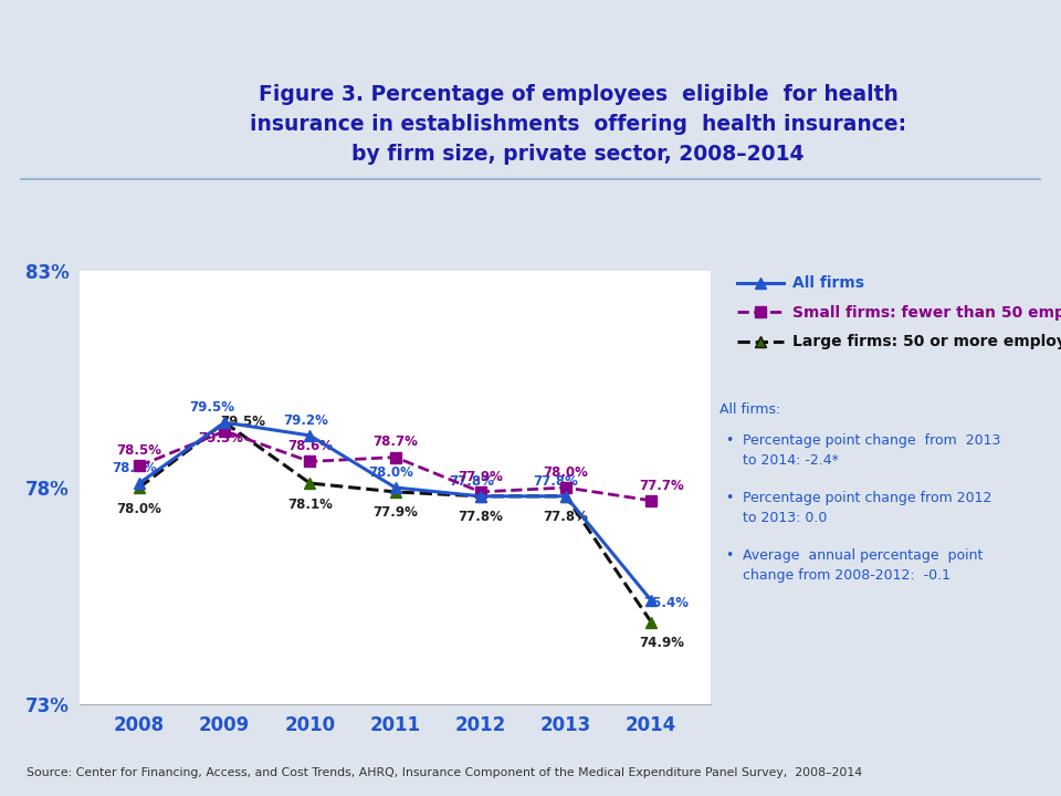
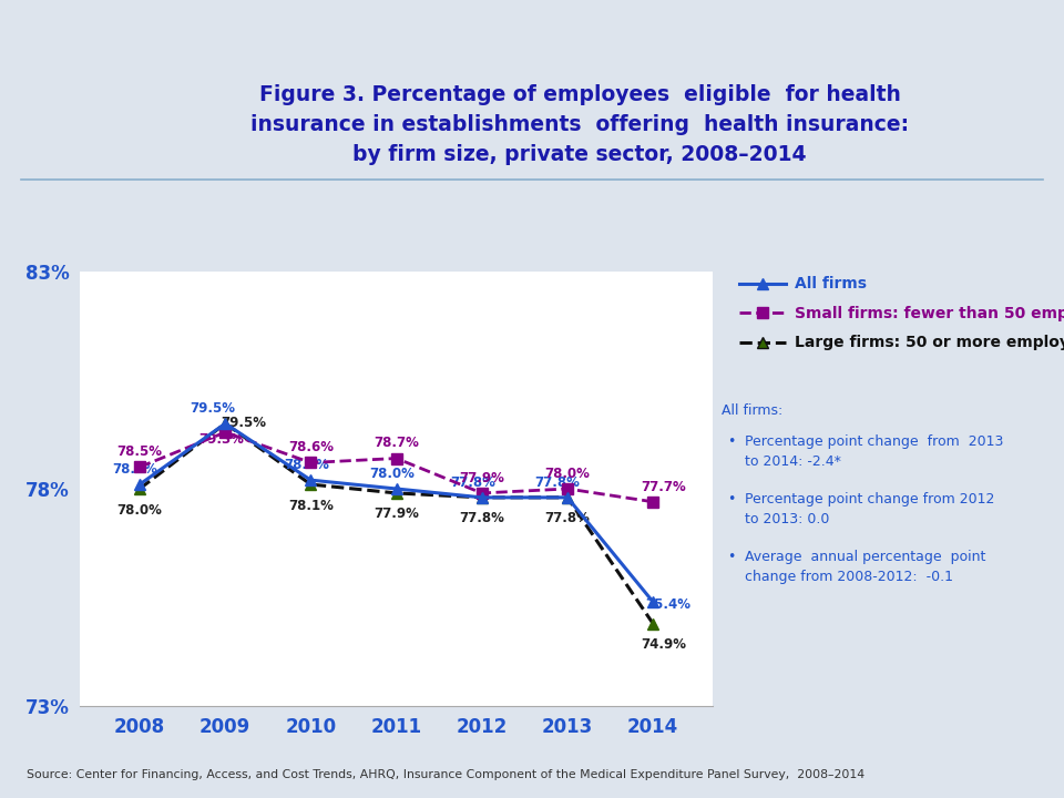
All firms/2010: 79.2% -> 78.2%
